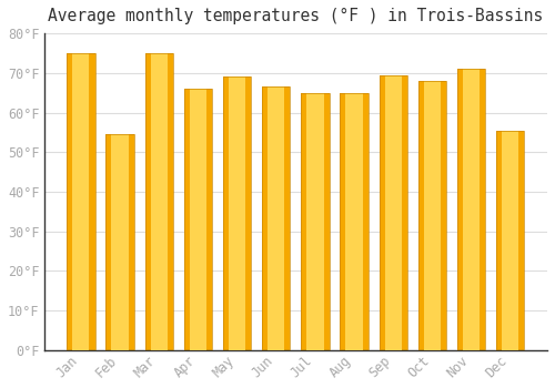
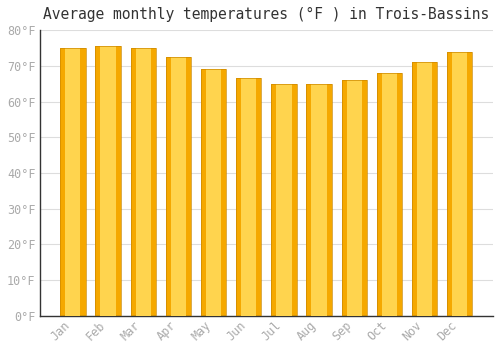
Feb: 54.5°F -> 75.5°F
Apr: 66.0°F -> 72.5°F
Sep: 69.5°F -> 66.0°F
Dec: 55.5°F -> 74.0°F
